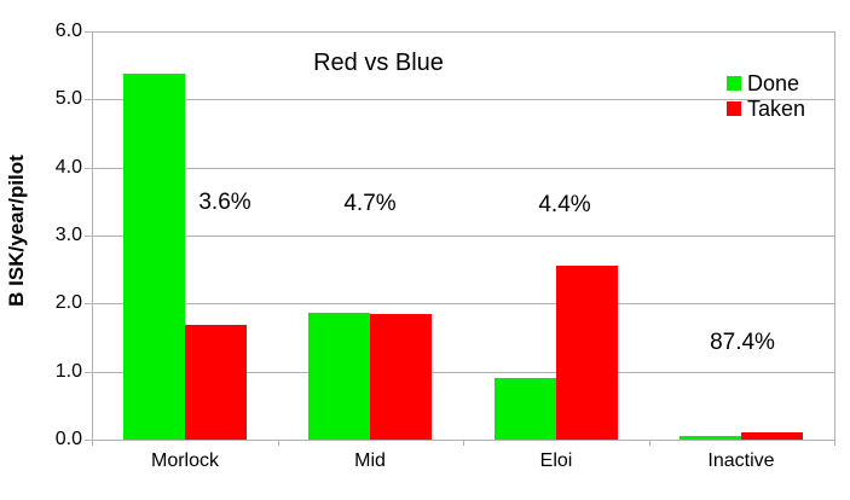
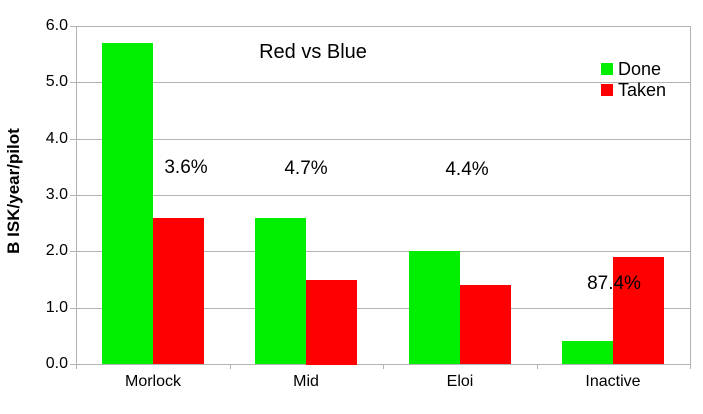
Done/Morlock: 5.4 -> 5.7
Taken/Morlock: 1.7 -> 2.6
Done/Mid: 1.9 -> 2.6
Taken/Mid: 1.9 -> 1.5
Done/Eloi: 0.9 -> 2.0
Taken/Eloi: 2.6 -> 1.4
Done/Inactive: 0.1 -> 0.4
Taken/Inactive: 0.1 -> 1.9
